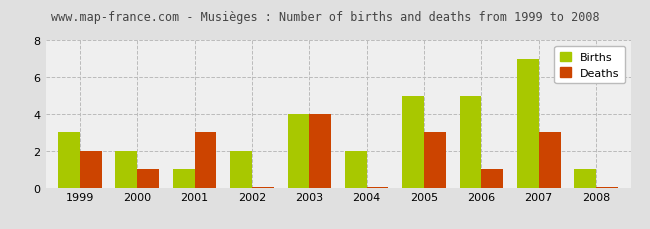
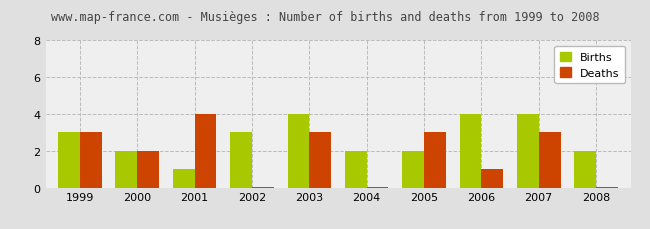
Deaths/1999: 2.0 -> 3.0
Deaths/2000: 1.0 -> 2.0
Deaths/2001: 3.0 -> 4.0
Births/2002: 2 -> 3
Deaths/2003: 4.0 -> 3.0
Births/2005: 5 -> 2
Births/2006: 5 -> 4
Births/2007: 7 -> 4
Births/2008: 1 -> 2
